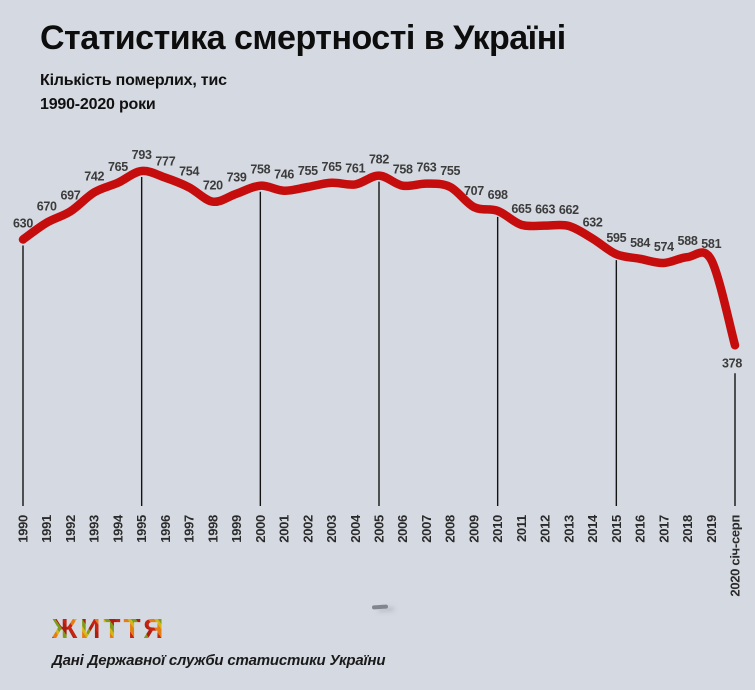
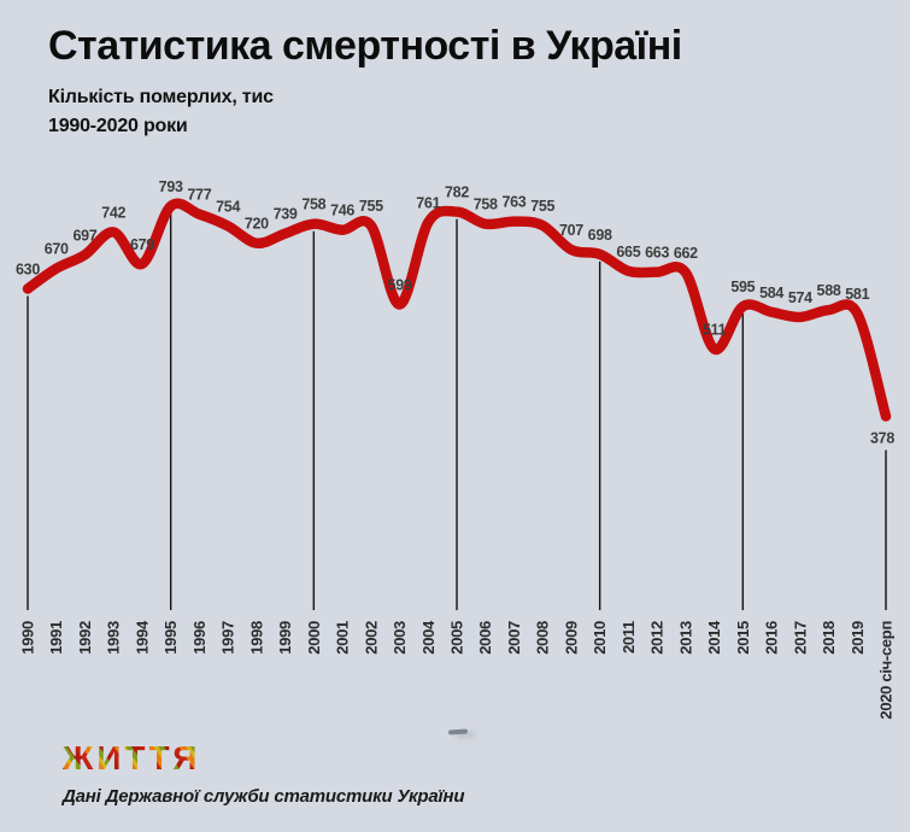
1994: 765 -> 679
2003: 765 -> 599
2014: 632 -> 511
